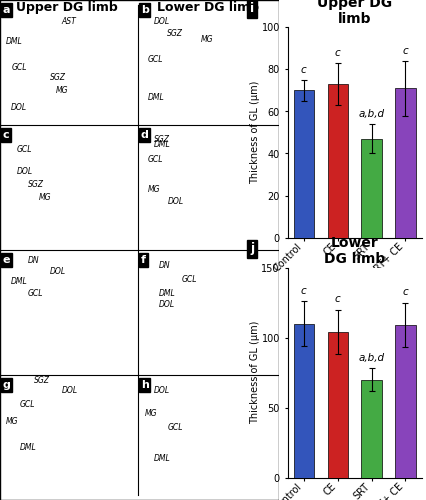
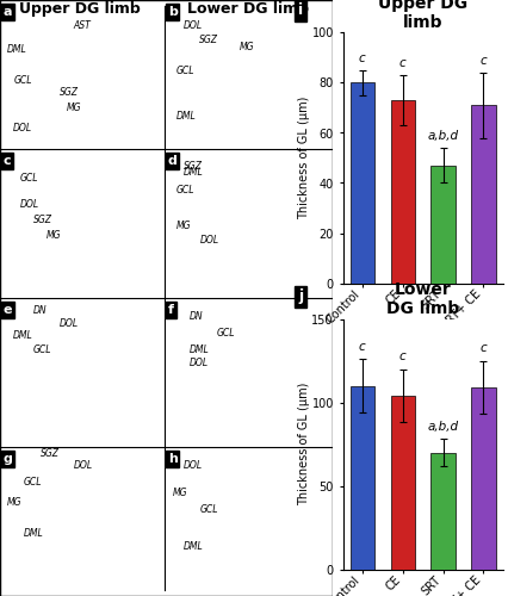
Upper DG limb/Control: 70 -> 80
